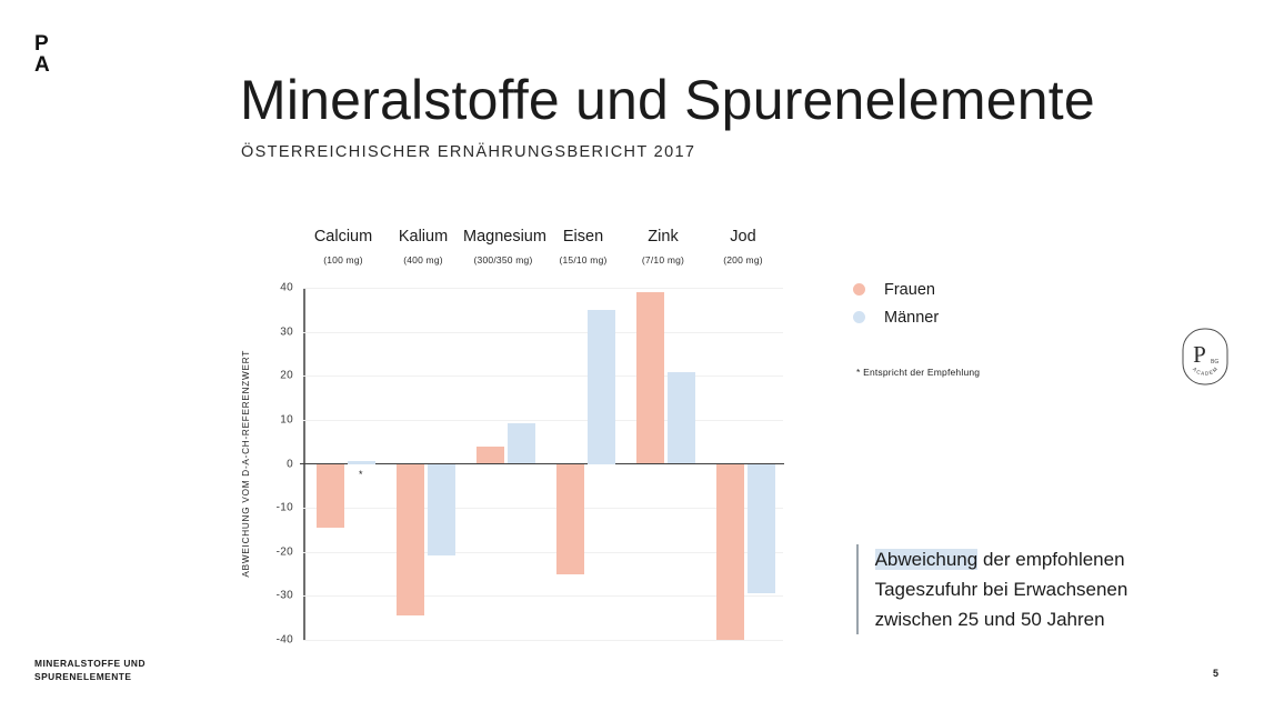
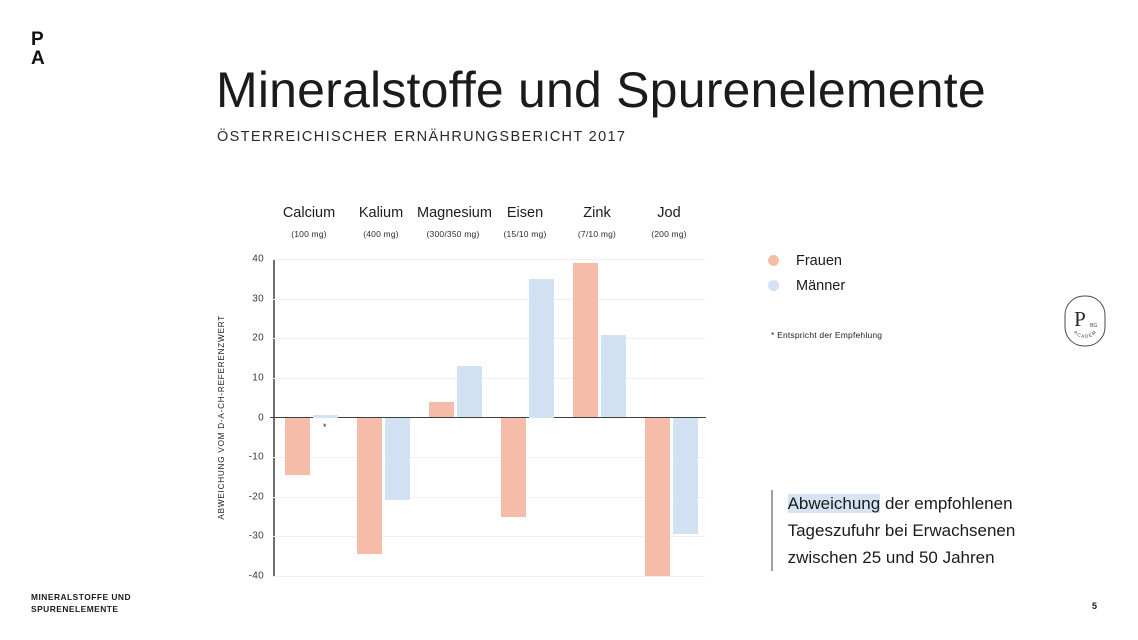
Männer/Magnesium: 9 -> 13
